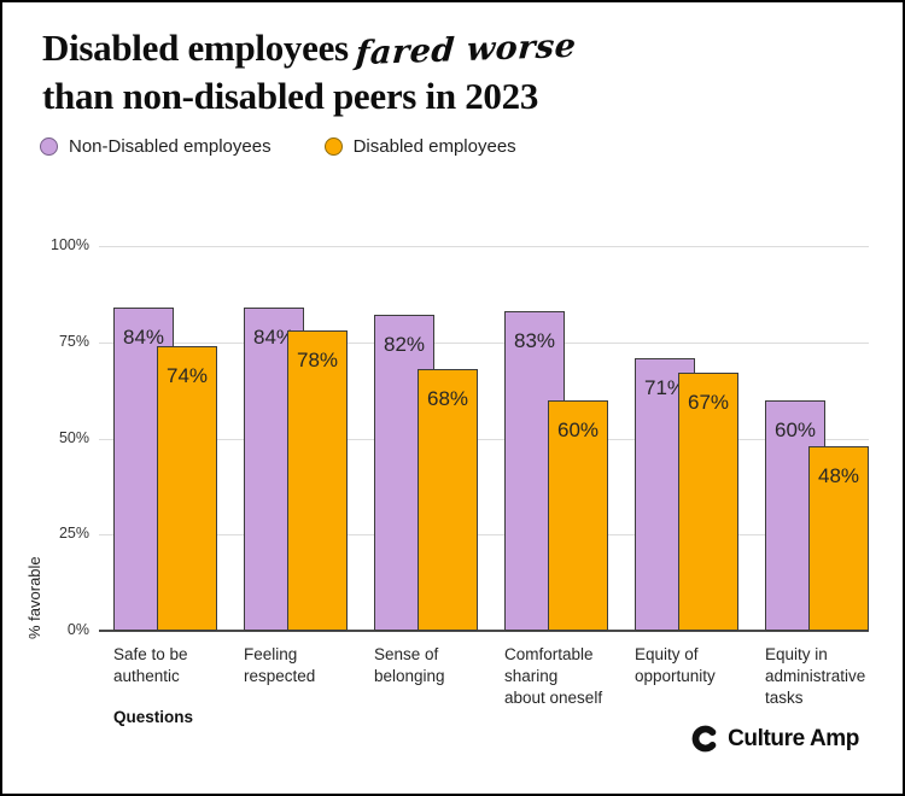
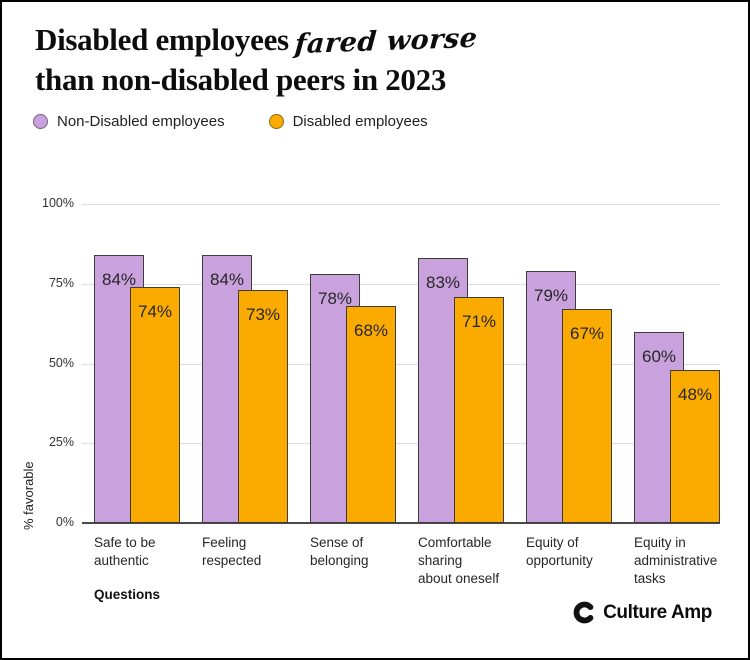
Disabled employees/Feeling respected: 78% -> 73%
Non-Disabled employees/Sense of belonging: 82% -> 78%
Disabled employees/Comfortable sharing about oneself: 60% -> 71%
Non-Disabled employees/Equity of opportunity: 71% -> 79%
